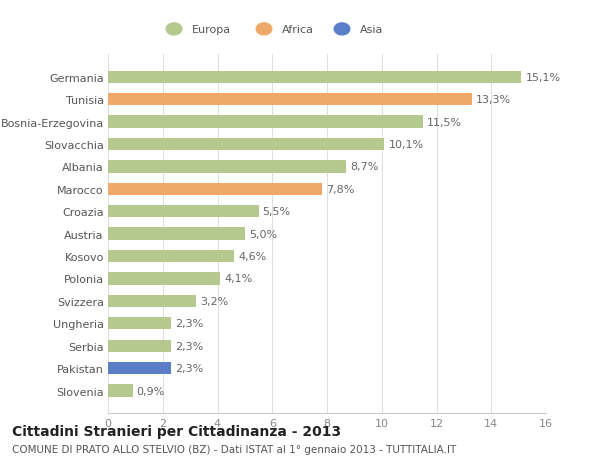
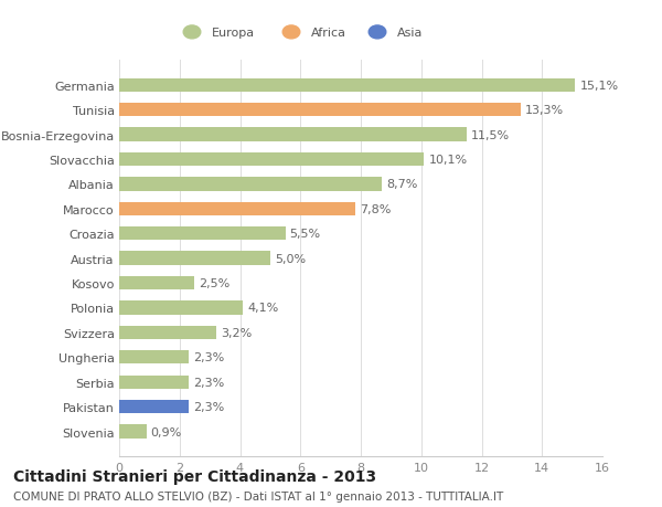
Kosovo: 4,6% -> 2,5%
